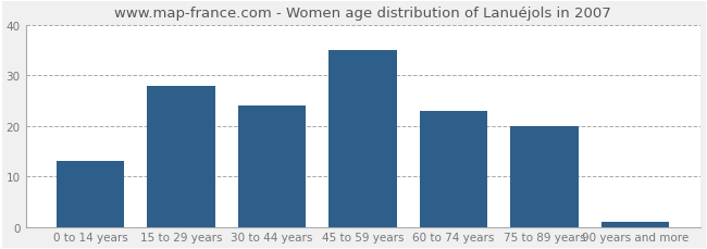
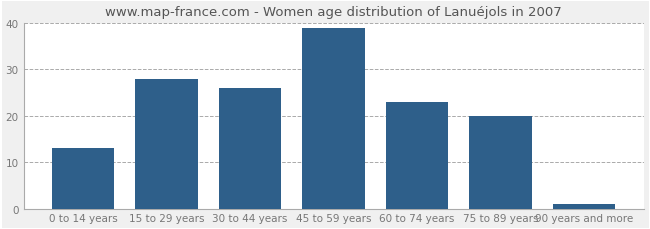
30 to 44 years: 24 -> 26
45 to 59 years: 35 -> 39
